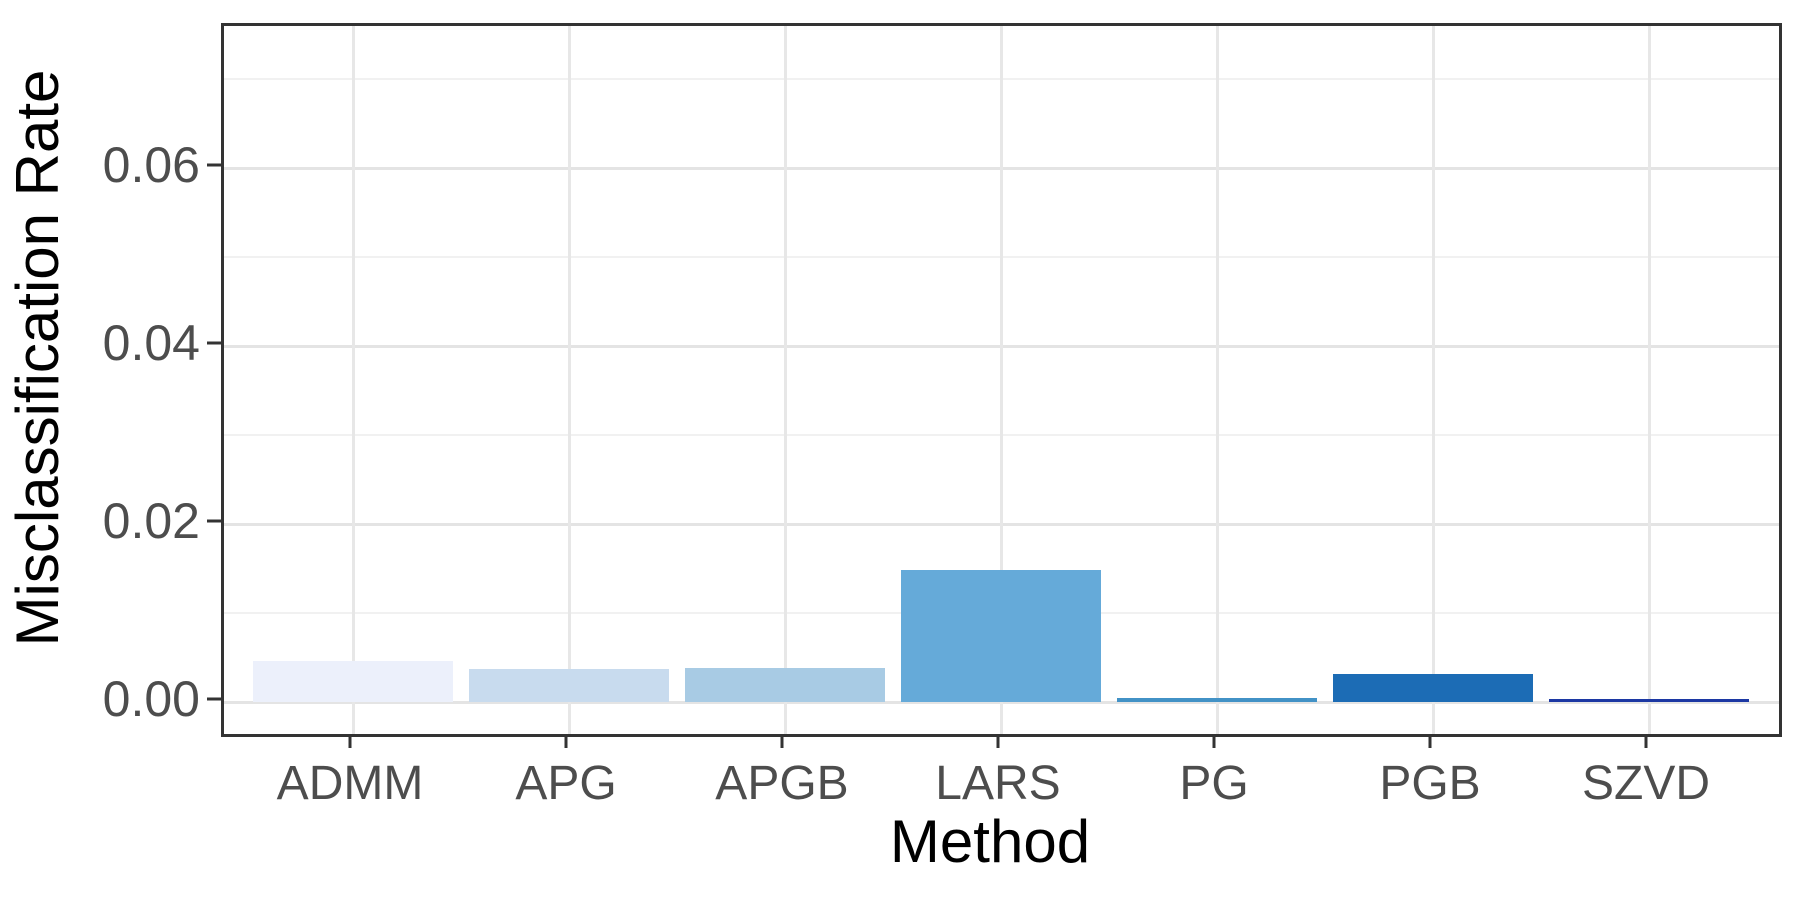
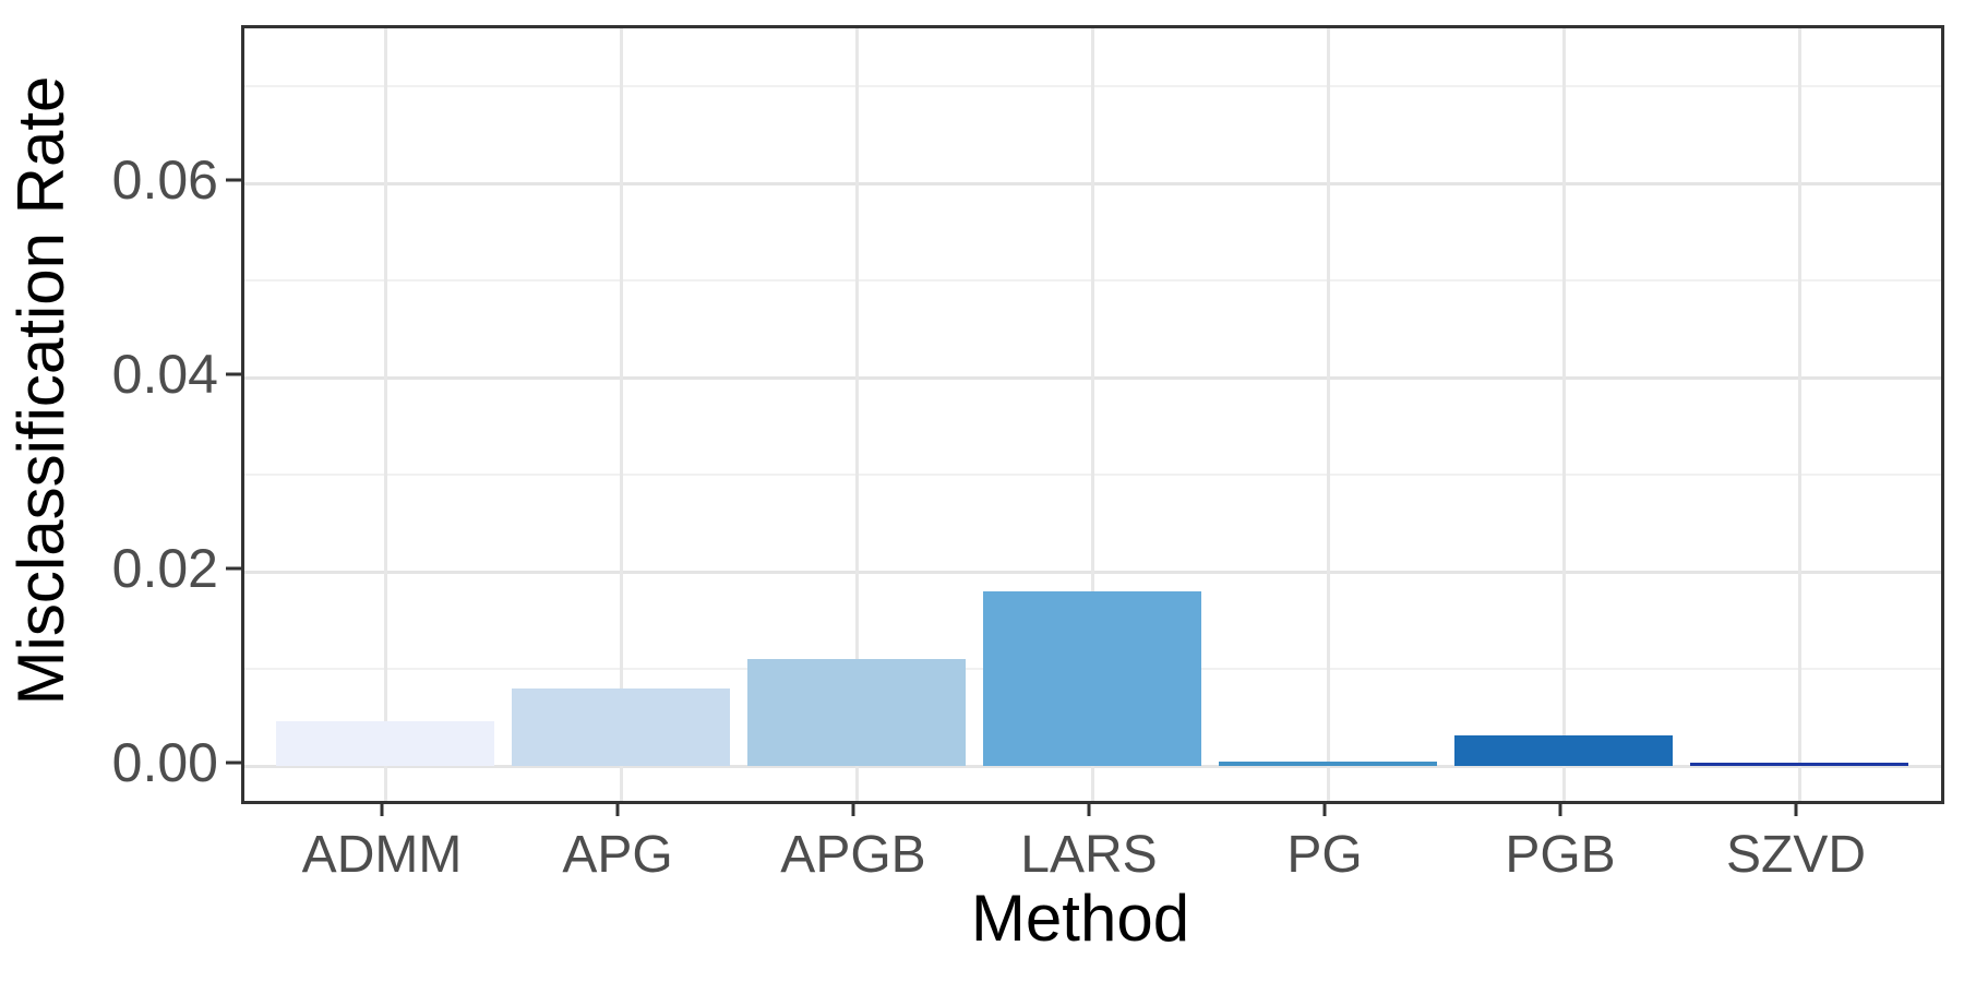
APG: 0.004 -> 0.008
APGB: 0.004 -> 0.011
LARS: 0.015 -> 0.018
